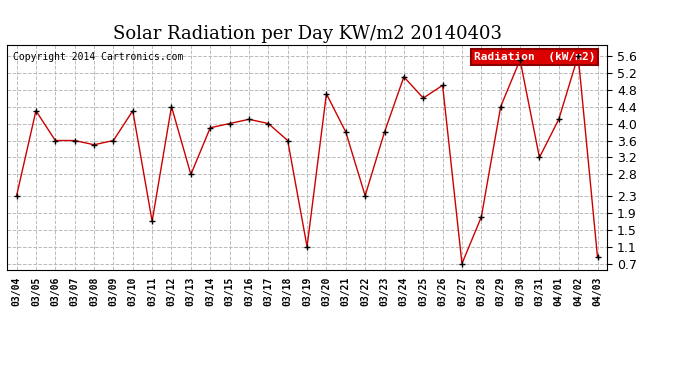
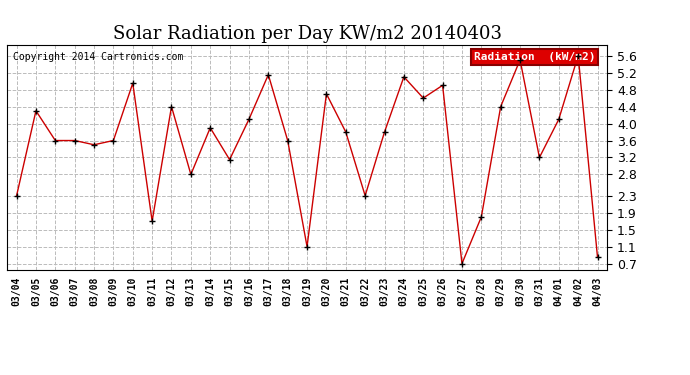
03/10: 4.30 -> 4.95
03/15: 4.00 -> 3.15
03/17: 4.00 -> 5.15
